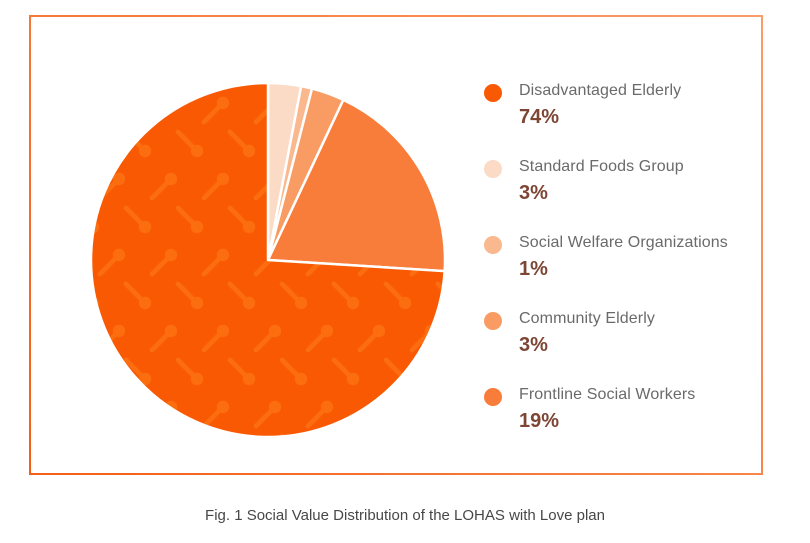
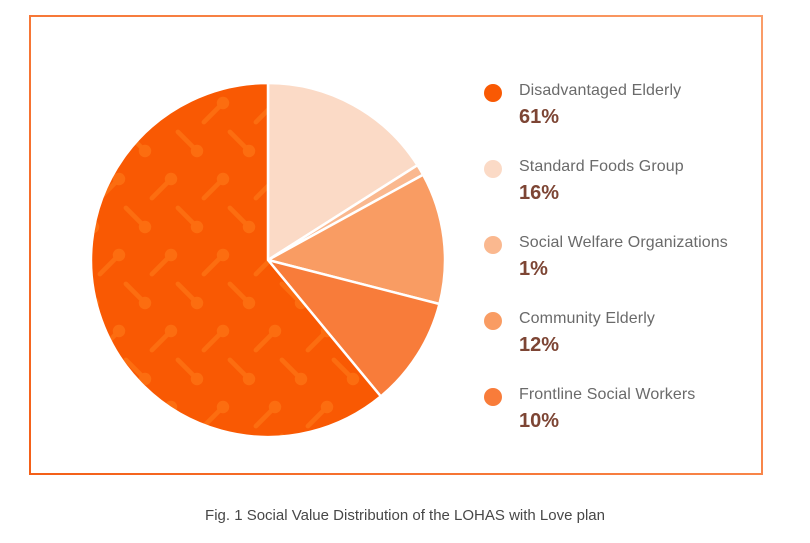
Disadvantaged Elderly: 74% -> 61%
Standard Foods Group: 3% -> 16%
Community Elderly: 3% -> 12%
Frontline Social Workers: 19% -> 10%
